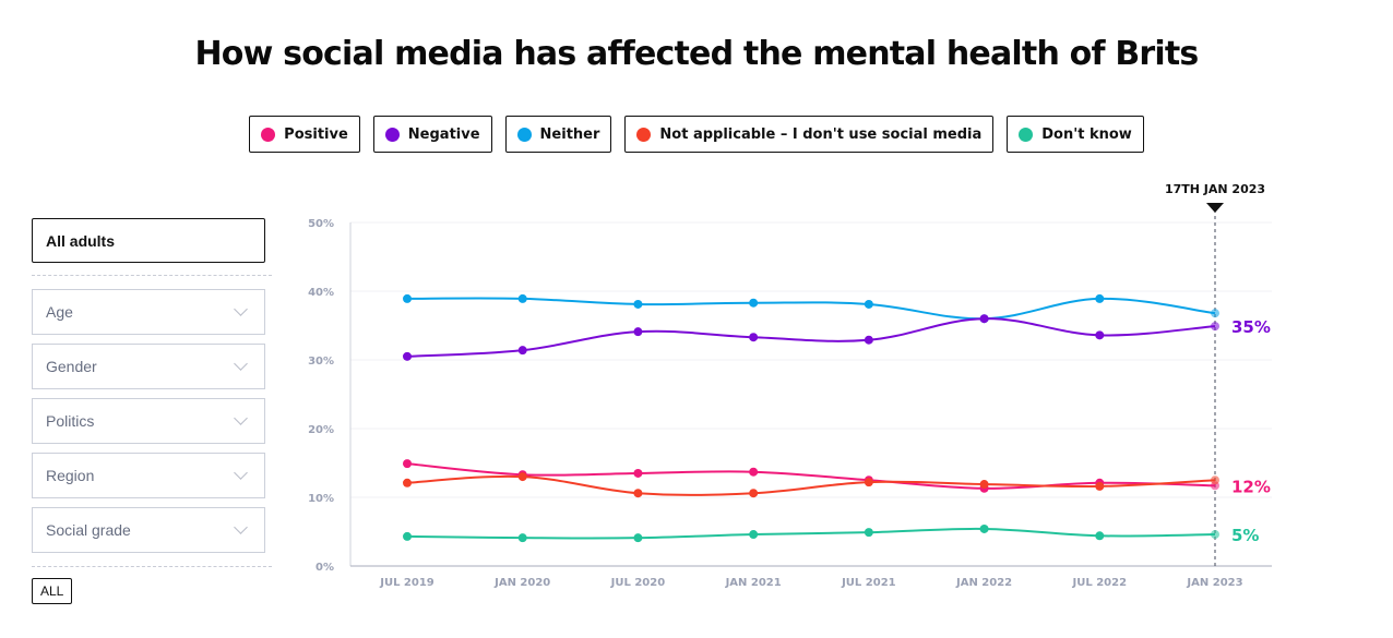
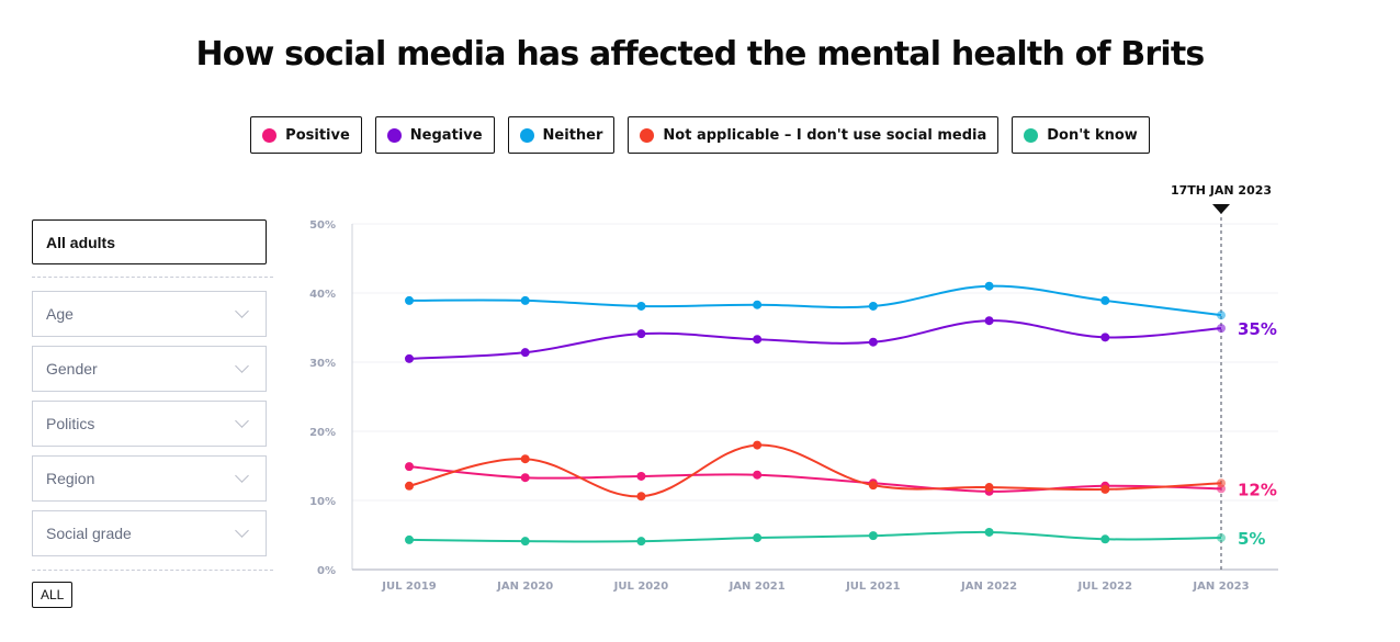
Not applicable – I don't use social media/JAN 2020: 13% -> 16%
Not applicable – I don't use social media/JAN 2021: 11% -> 18%
Neither/JAN 2022: 36% -> 41%
